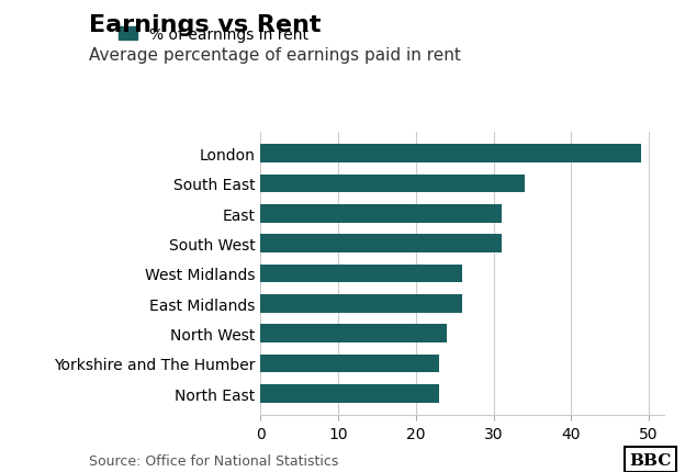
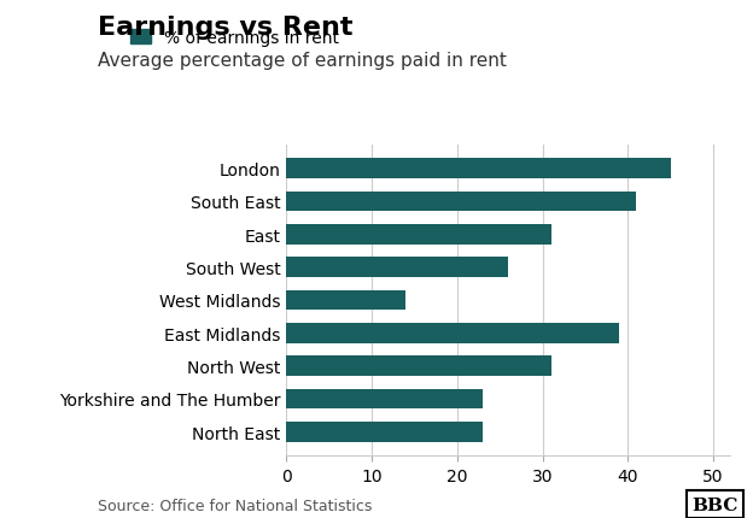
London: 49 -> 45
South East: 34 -> 41
South West: 31 -> 26
West Midlands: 26 -> 14
East Midlands: 26 -> 39
North West: 24 -> 31
